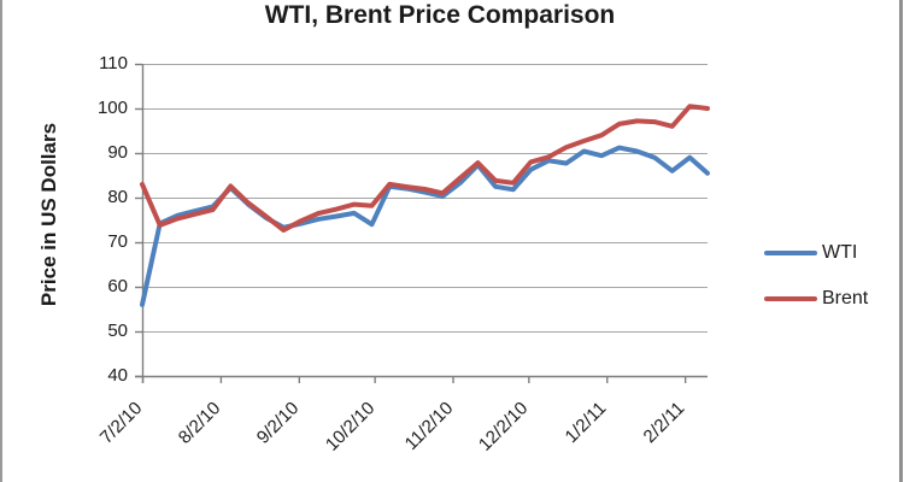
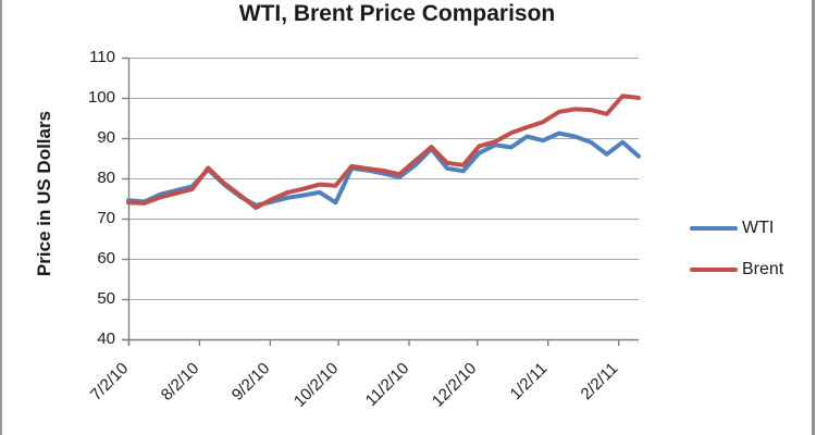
WTI/7/2/10: 56 -> 74
Brent/7/2/10: 83 -> 74
